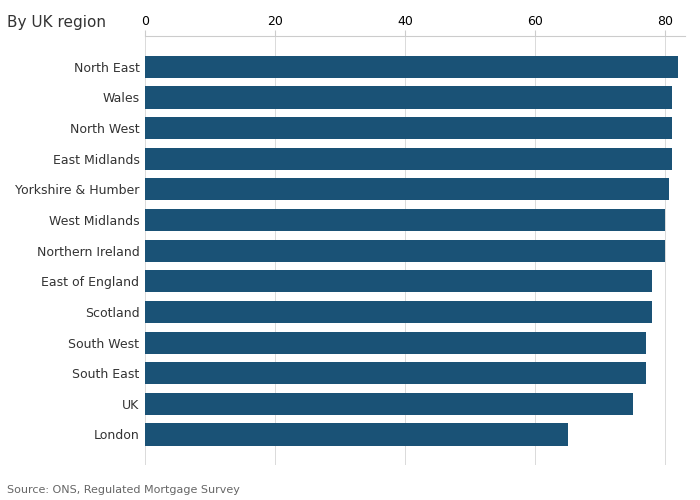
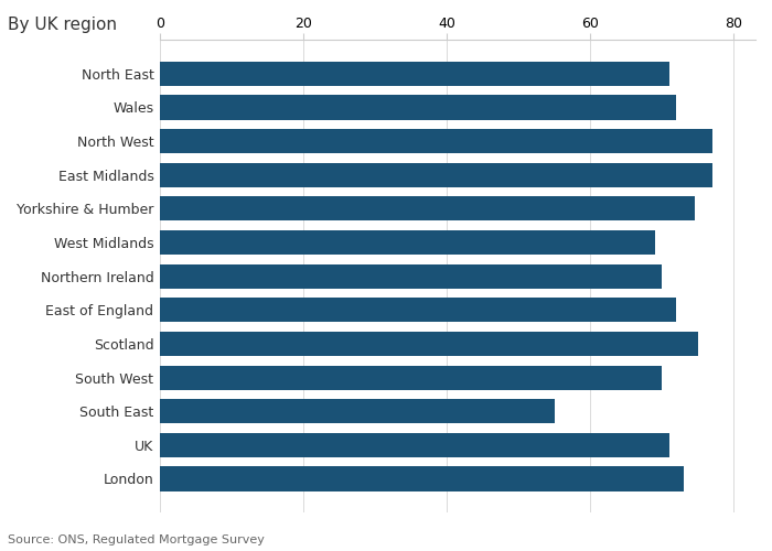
North East: 82.0 -> 71.0
Wales: 81.0 -> 72.0
North West: 81.0 -> 77.0
East Midlands: 81.0 -> 77.0
Yorkshire & Humber: 80.5 -> 74.6
West Midlands: 80.0 -> 69.0
Northern Ireland: 80.0 -> 70.0
East of England: 78.0 -> 72.0
Scotland: 78.0 -> 75.0
South West: 77.0 -> 70.0
South East: 77.0 -> 55.0
UK: 75.0 -> 71.0
London: 65.0 -> 73.0
